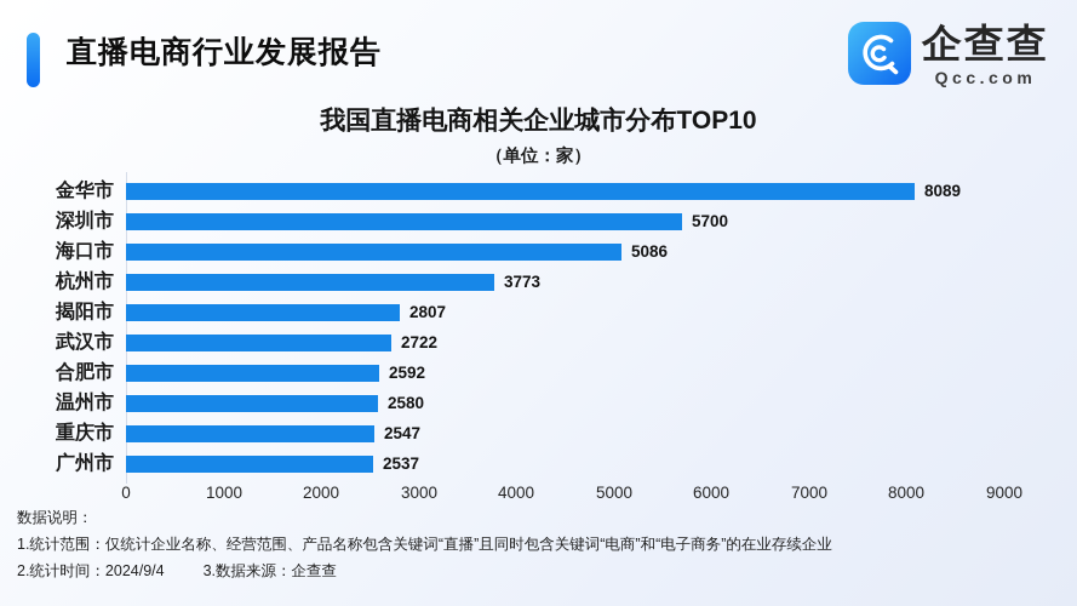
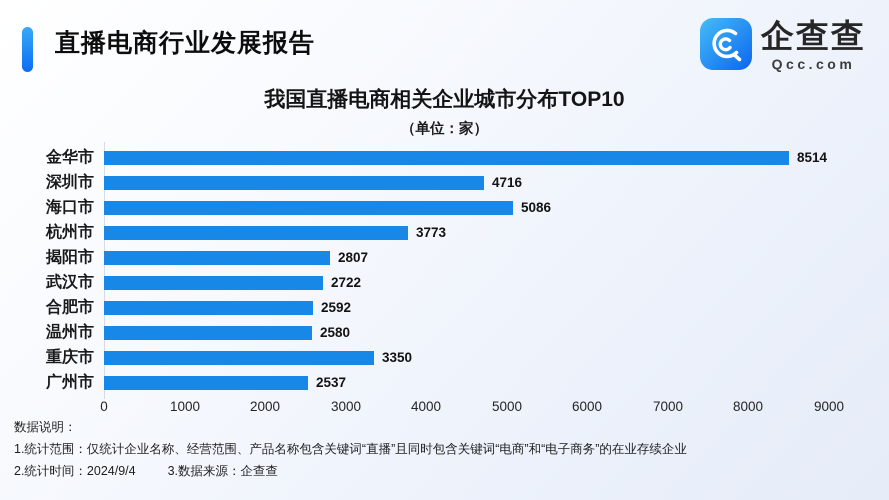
金华市: 8089 -> 8514
深圳市: 5700 -> 4716
重庆市: 2547 -> 3350
